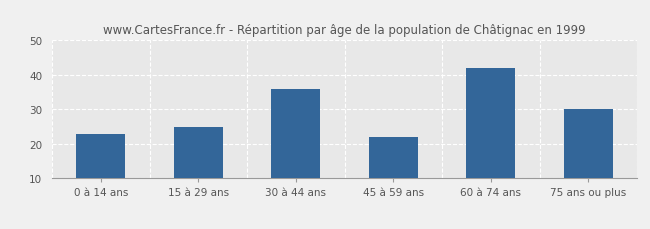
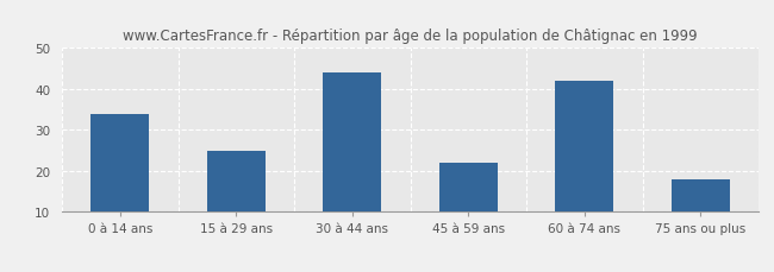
0 à 14 ans: 23 -> 34
30 à 44 ans: 36 -> 44
75 ans ou plus: 30 -> 18
